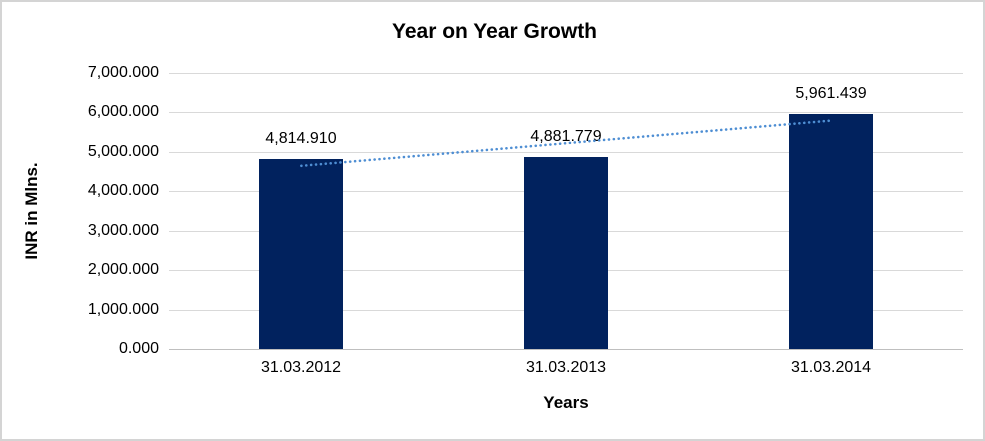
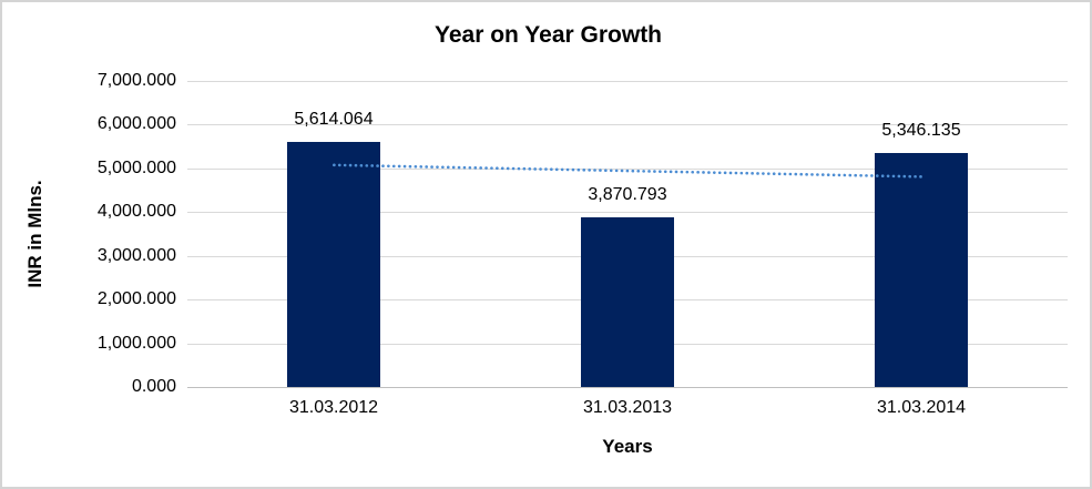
31.03.2012: 4,814.910 -> 5,614.064
31.03.2013: 4,881.779 -> 3,870.793
31.03.2014: 5,961.439 -> 5,346.135
